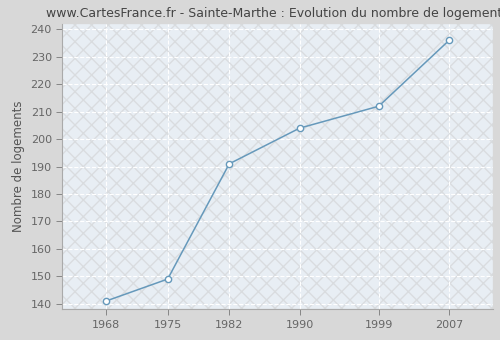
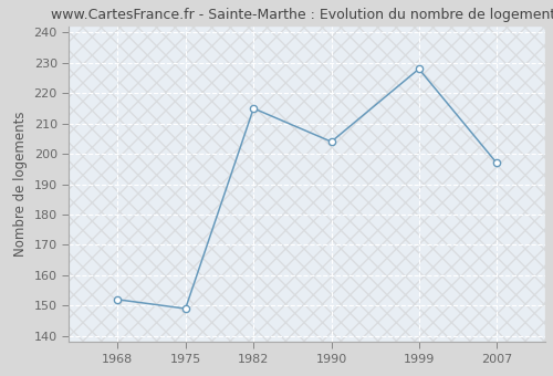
1968: 141 -> 152
1982: 191 -> 215
1999: 212 -> 228
2007: 236 -> 197
